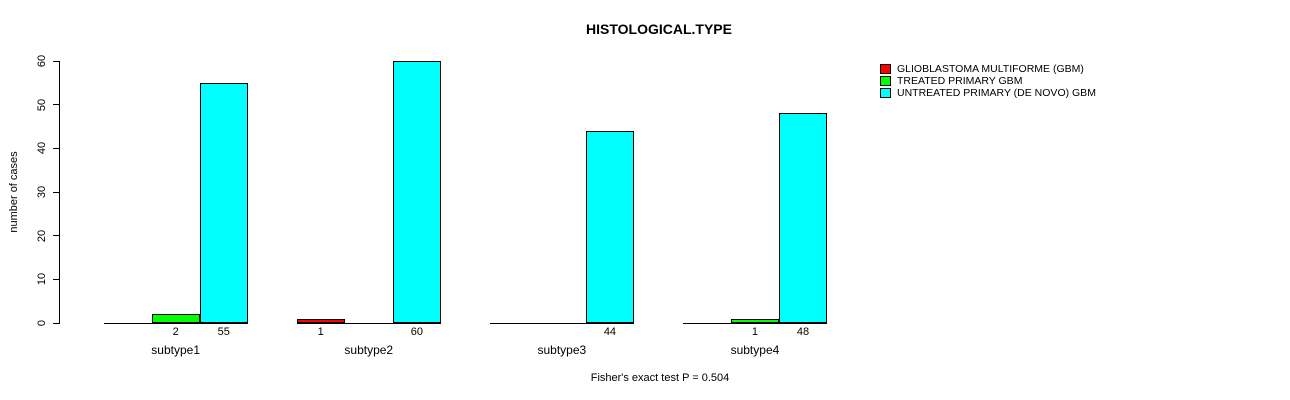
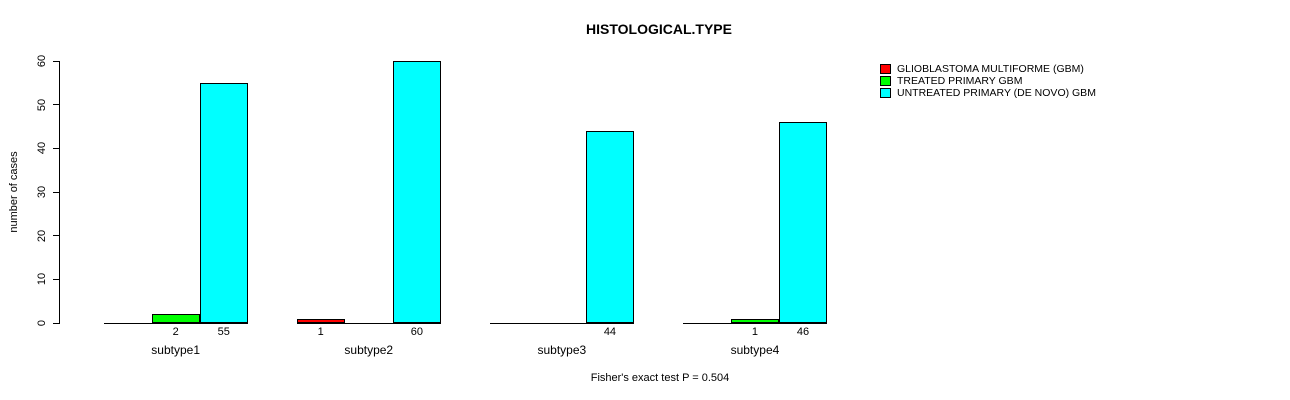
UNTREATED PRIMARY (DE NOVO) GBM/subtype4: 48 -> 46
